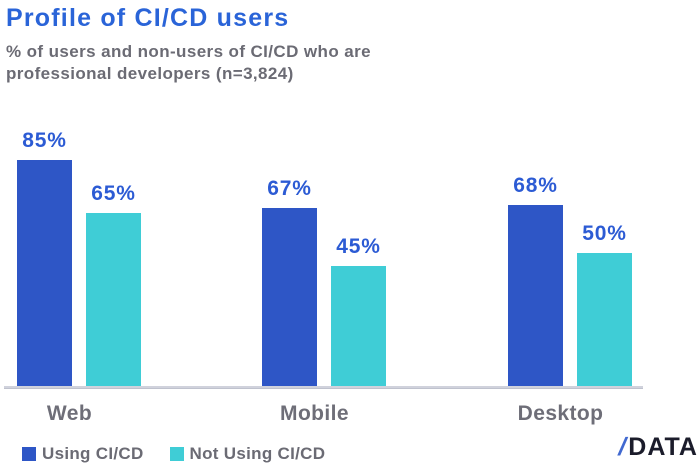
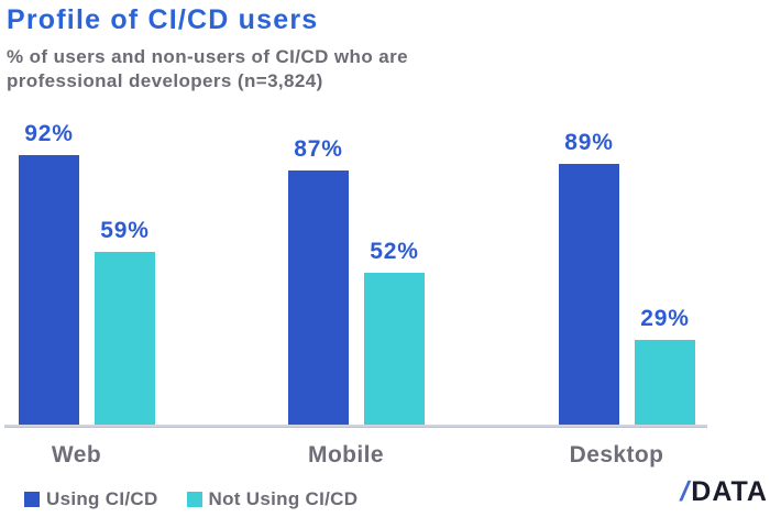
Using CI/CD/Web: 85% -> 92%
Not Using CI/CD/Web: 65% -> 59%
Using CI/CD/Mobile: 67% -> 87%
Not Using CI/CD/Mobile: 45% -> 52%
Using CI/CD/Desktop: 68% -> 89%
Not Using CI/CD/Desktop: 50% -> 29%
